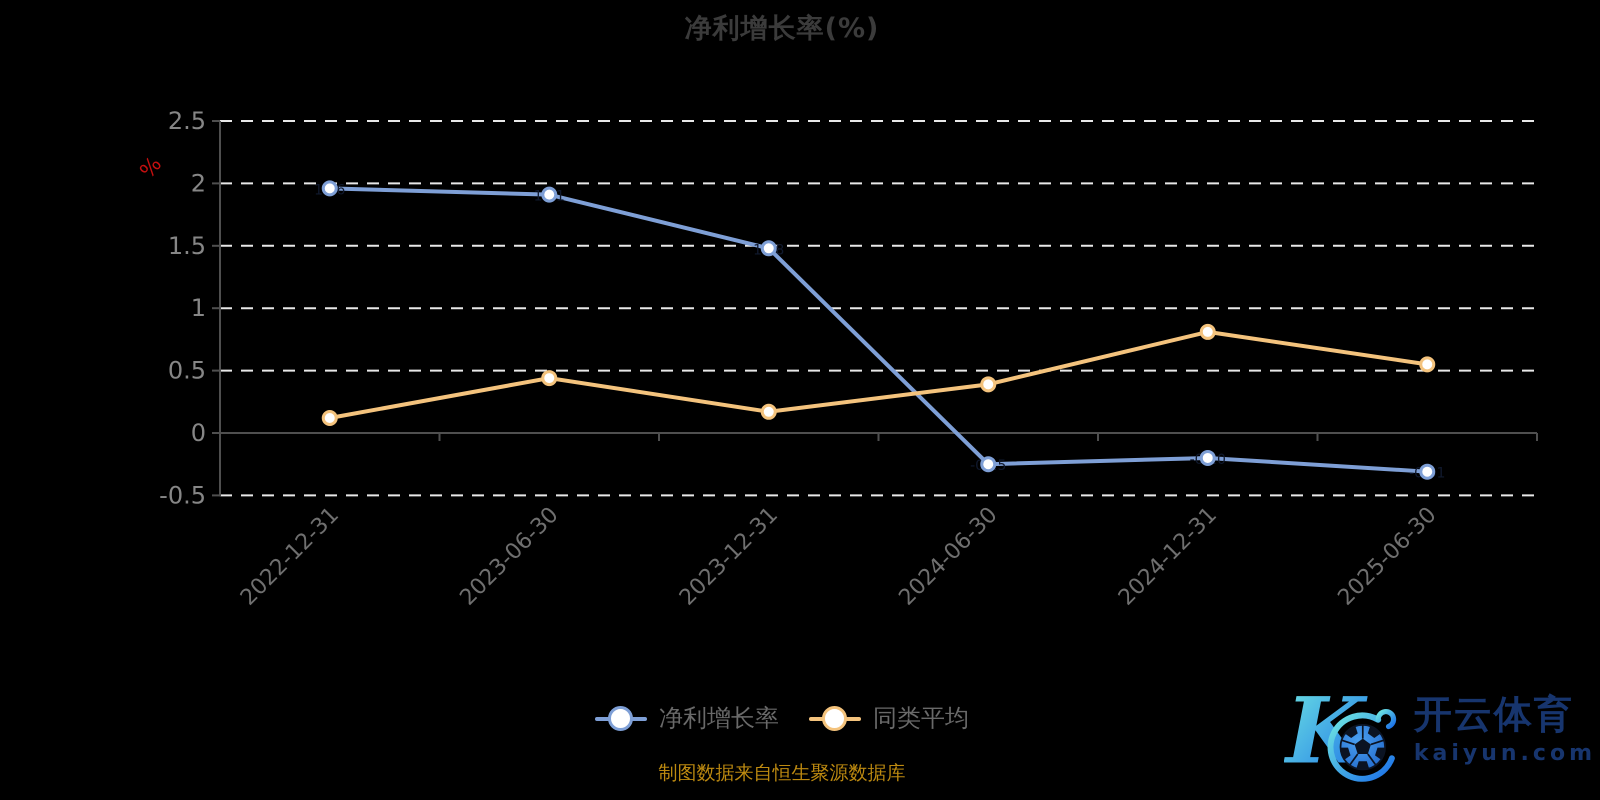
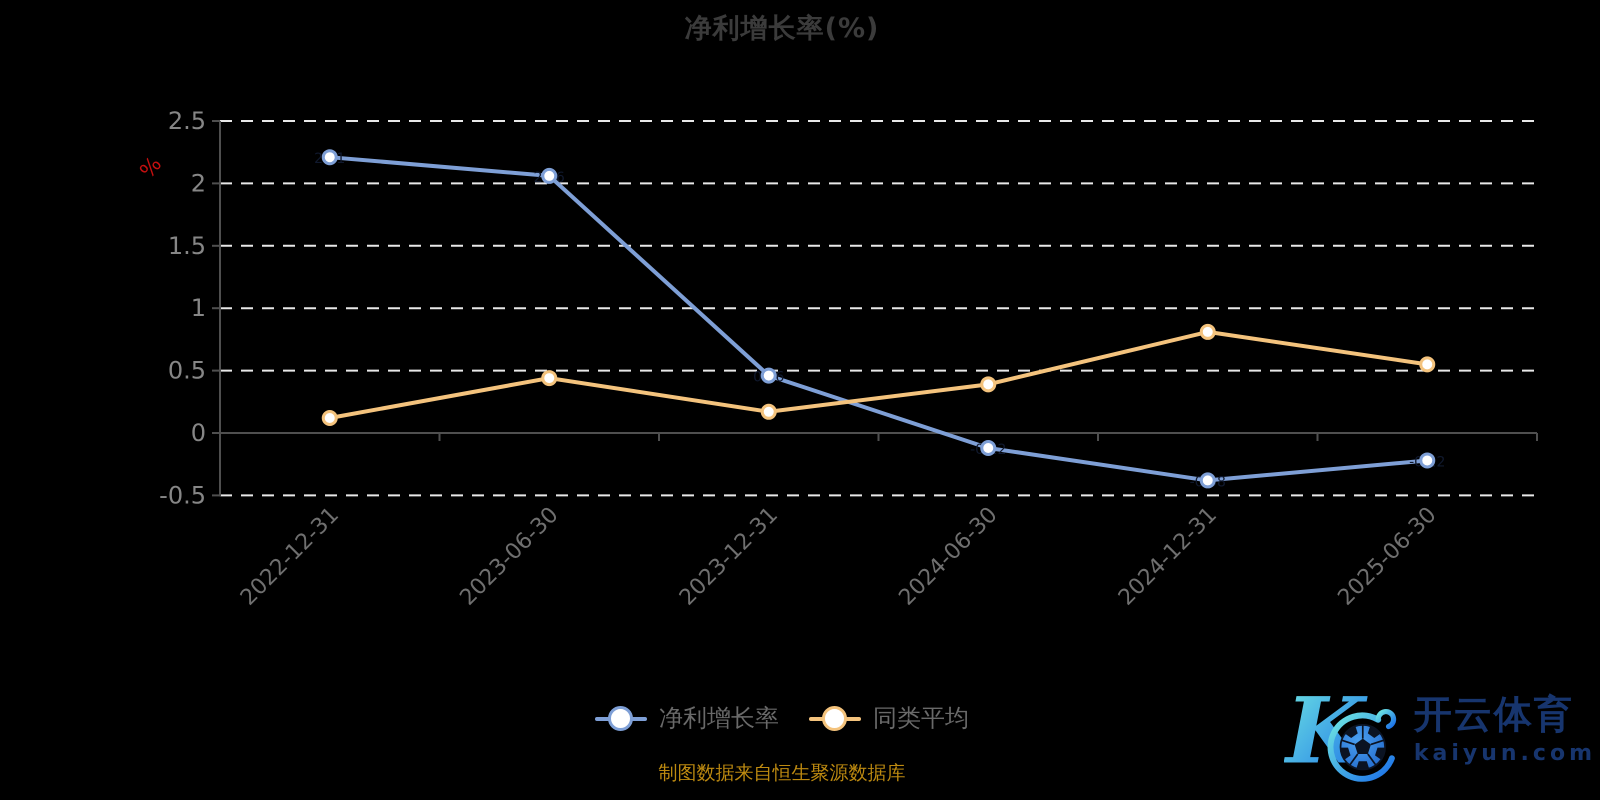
净利增长率/2022-12-31: 1.96 -> 2.21
净利增长率/2023-06-30: 1.91 -> 2.06
净利增长率/2023-12-31: 1.48 -> 0.46
净利增长率/2024-06-30: -0.25 -> -0.12
净利增长率/2024-12-31: -0.20 -> -0.38
净利增长率/2025-06-30: -0.31 -> -0.22
